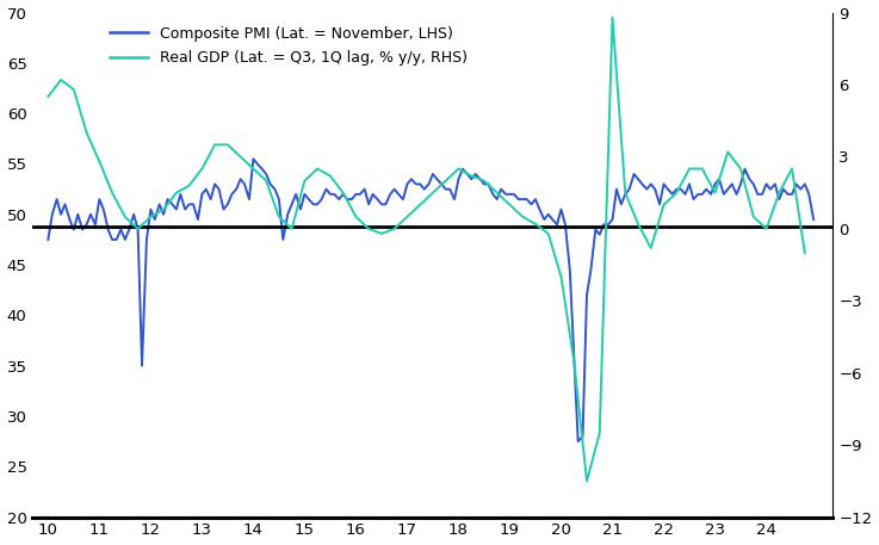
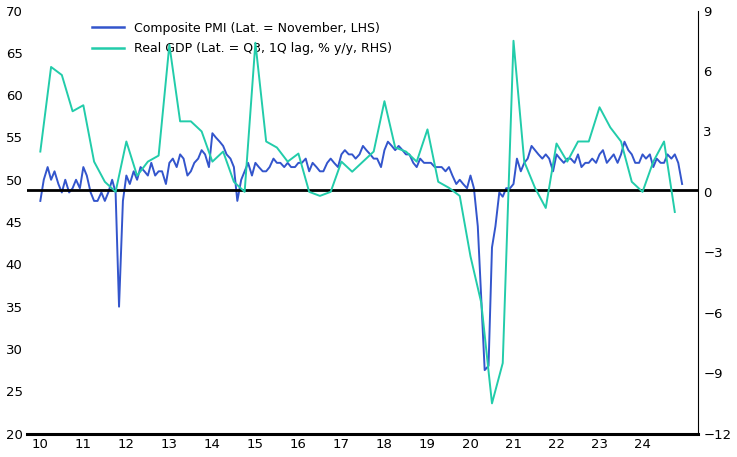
Real GDP (Lat. = Q3, 1Q lag, % y/y, RHS)/10: 5.5 -> 2.0
Real GDP (Lat. = Q3, 1Q lag, % y/y, RHS)/11: 2.8 -> 4.3
Real GDP (Lat. = Q3, 1Q lag, % y/y, RHS)/12: 0.5 -> 2.5
Real GDP (Lat. = Q3, 1Q lag, % y/y, RHS)/13: 2.5 -> 7.3
Real GDP (Lat. = Q3, 1Q lag, % y/y, RHS)/14: 2.5 -> 1.5
Real GDP (Lat. = Q3, 1Q lag, % y/y, RHS)/15: 2.0 -> 7.4
Real GDP (Lat. = Q3, 1Q lag, % y/y, RHS)/16: 0.5 -> 1.9
Real GDP (Lat. = Q3, 1Q lag, % y/y, RHS)/17: 0.5 -> 1.5
Real GDP (Lat. = Q3, 1Q lag, % y/y, RHS)/18: 2.5 -> 4.5
Real GDP (Lat. = Q3, 1Q lag, % y/y, RHS)/19: 1.0 -> 3.1
Real GDP (Lat. = Q3, 1Q lag, % y/y, RHS)/20: -2.0 -> -3.2
Real GDP (Lat. = Q3, 1Q lag, % y/y, RHS)/21: 8.8 -> 7.5
Real GDP (Lat. = Q3, 1Q lag, % y/y, RHS)/22: 1.0 -> 2.4
Real GDP (Lat. = Q3, 1Q lag, % y/y, RHS)/23: 1.5 -> 4.2
